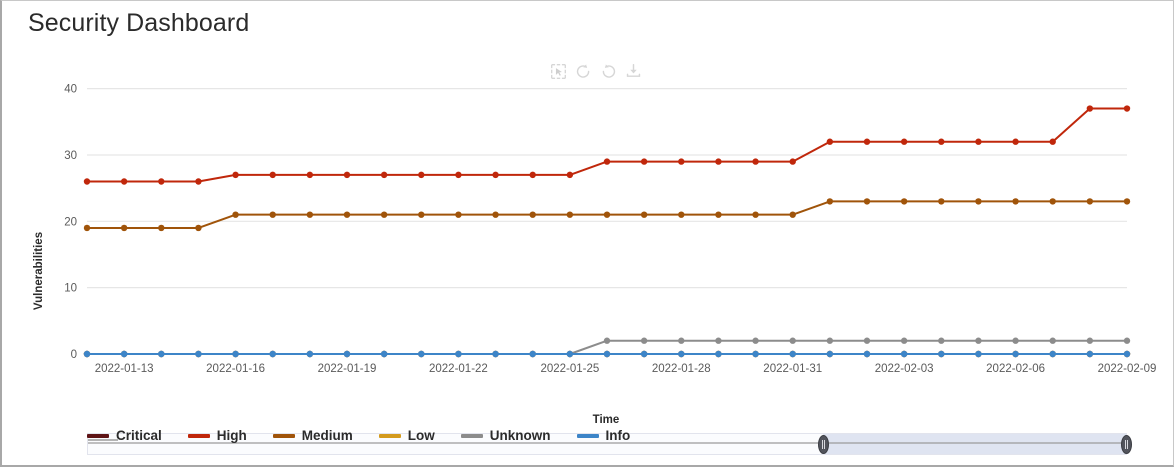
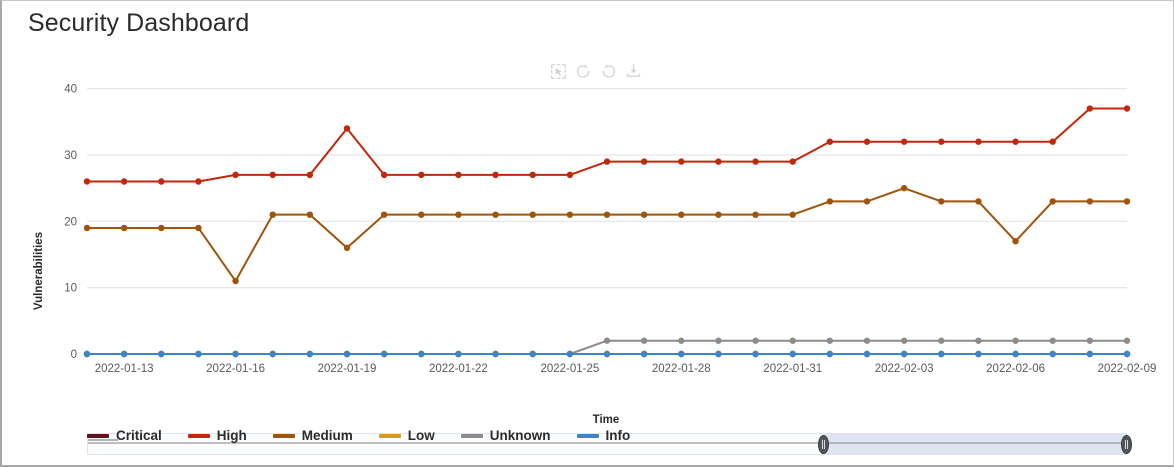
Medium/2022-01-16: 21 -> 11
High/2022-01-19: 27 -> 34
Medium/2022-01-19: 21 -> 16
Medium/2022-02-03: 23 -> 25
Medium/2022-02-06: 23 -> 17
